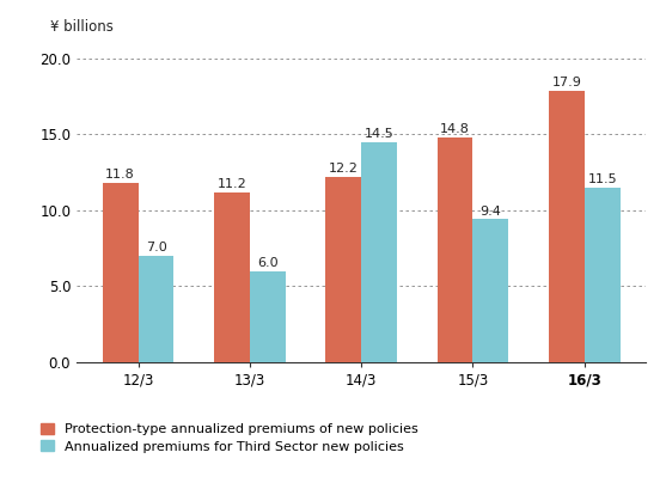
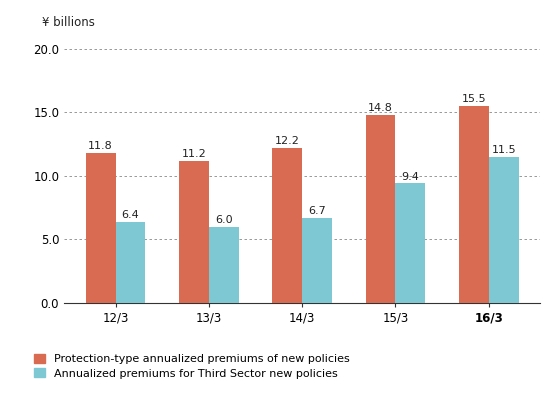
Annualized premiums for Third Sector new policies/12/3: 7.0 -> 6.4
Annualized premiums for Third Sector new policies/14/3: 14.5 -> 6.7
Protection-type annualized premiums of new policies/16/3: 17.9 -> 15.5
